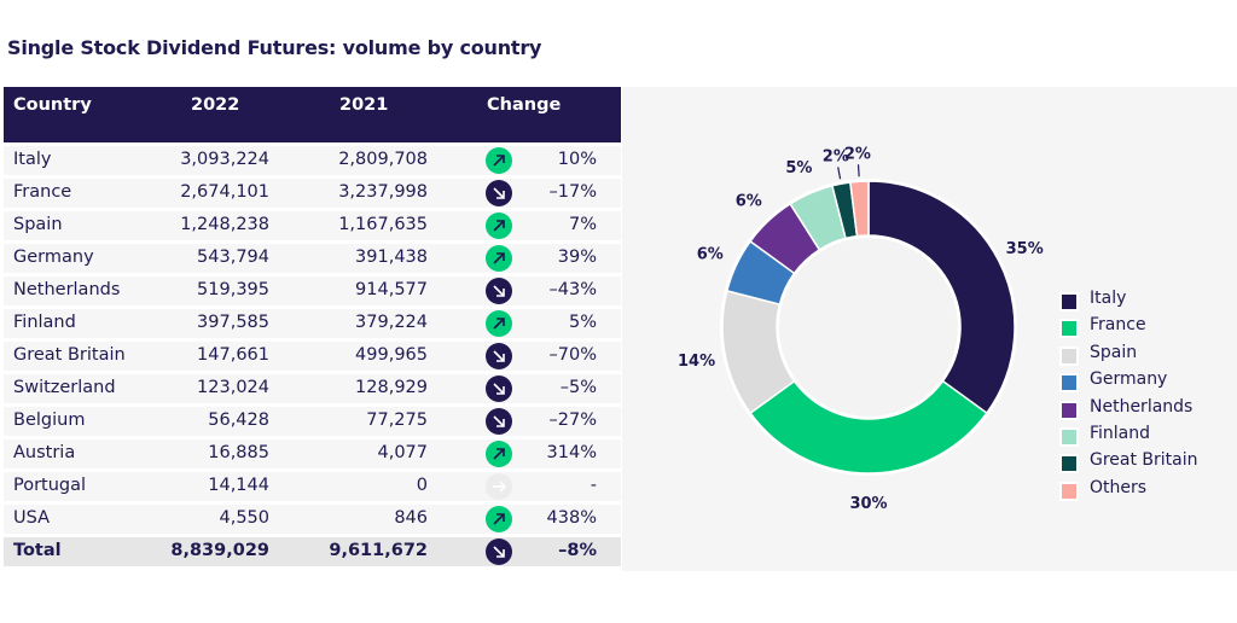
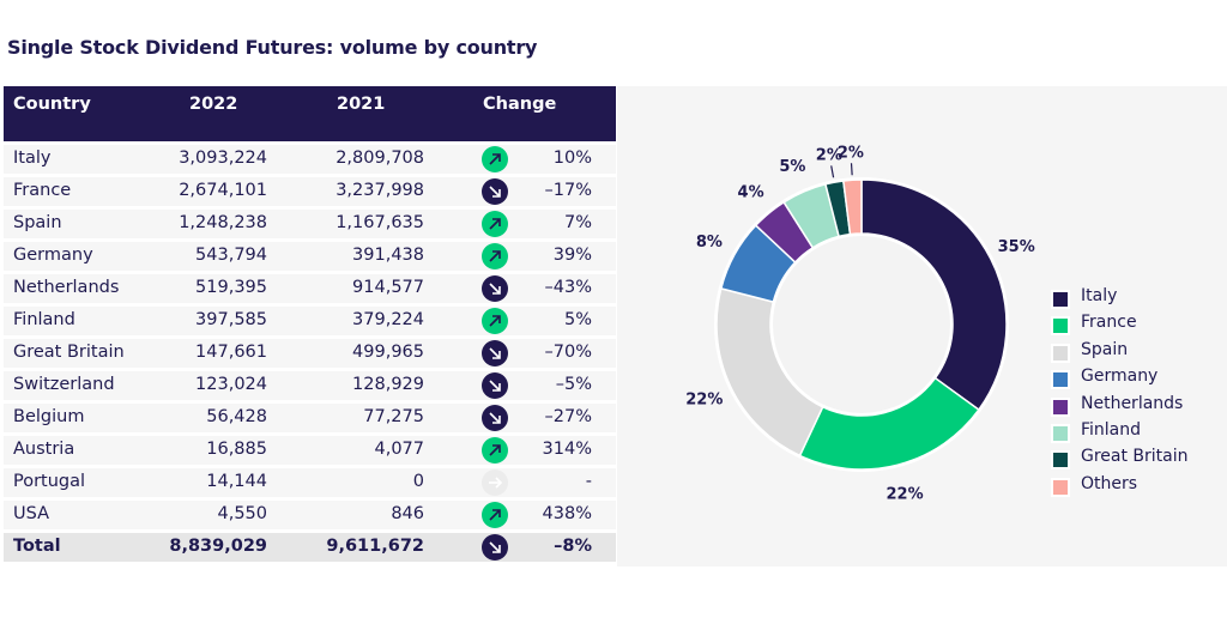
France: 30% -> 22%
Spain: 14% -> 22%
Germany: 6% -> 8%
Netherlands: 6% -> 4%
